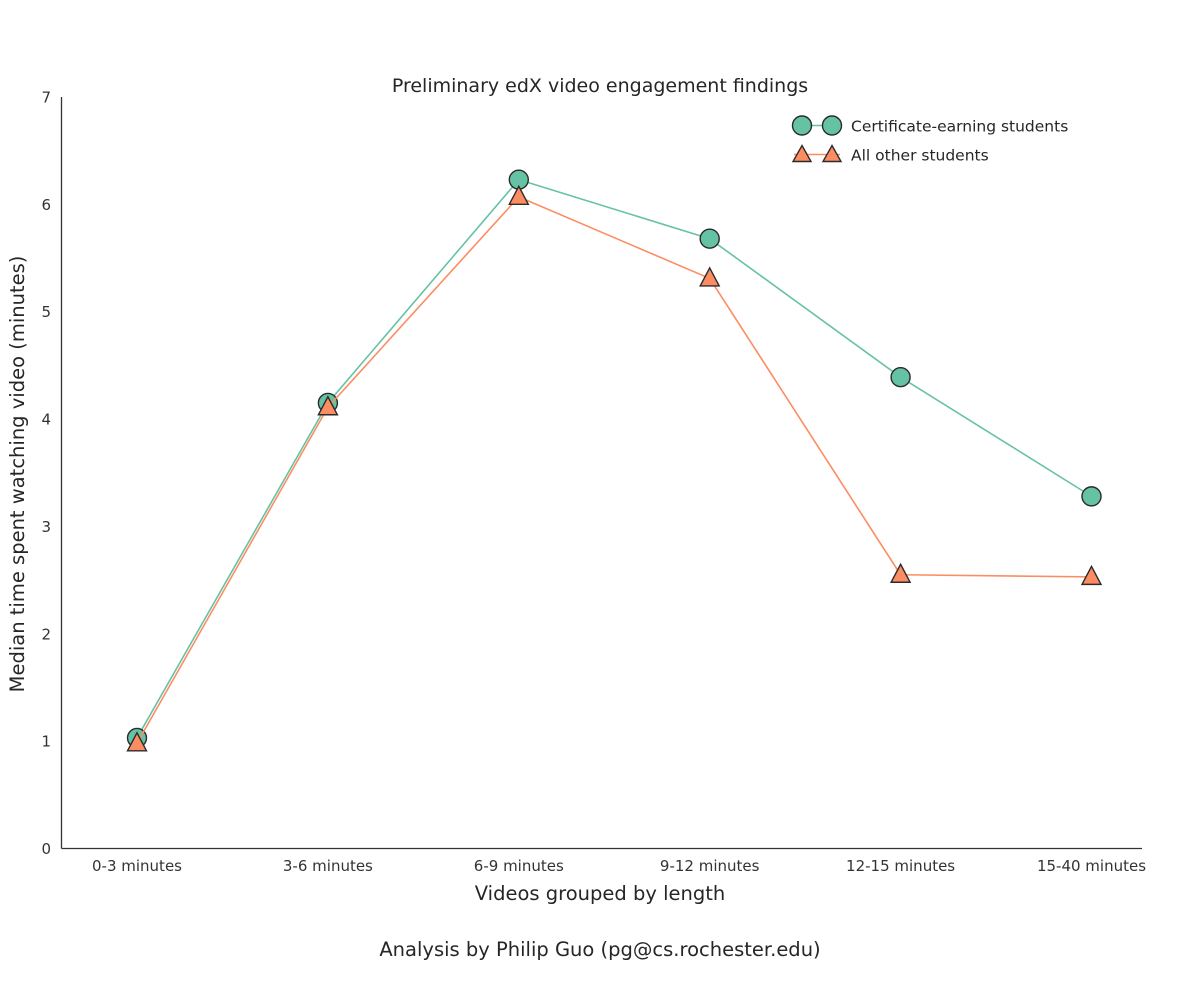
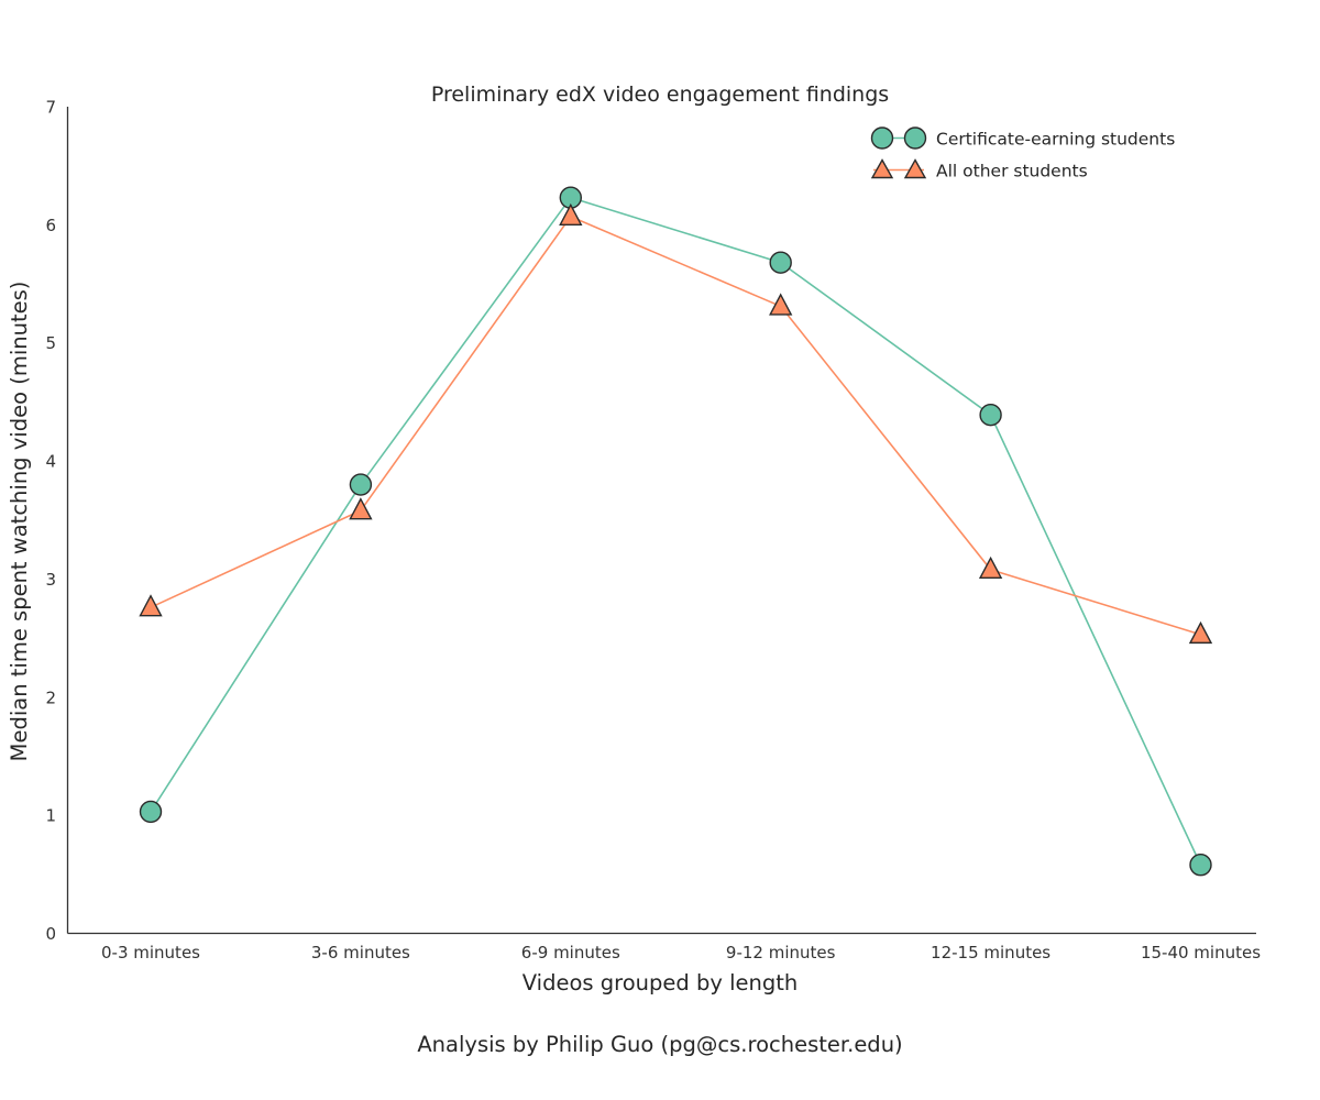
All other students/0-3 minutes: 0.98 -> 2.76
Certificate-earning students/3-6 minutes: 4.15 -> 3.80
All other students/3-6 minutes: 4.11 -> 3.58
All other students/12-15 minutes: 2.55 -> 3.08
Certificate-earning students/15-40 minutes: 3.28 -> 0.58
